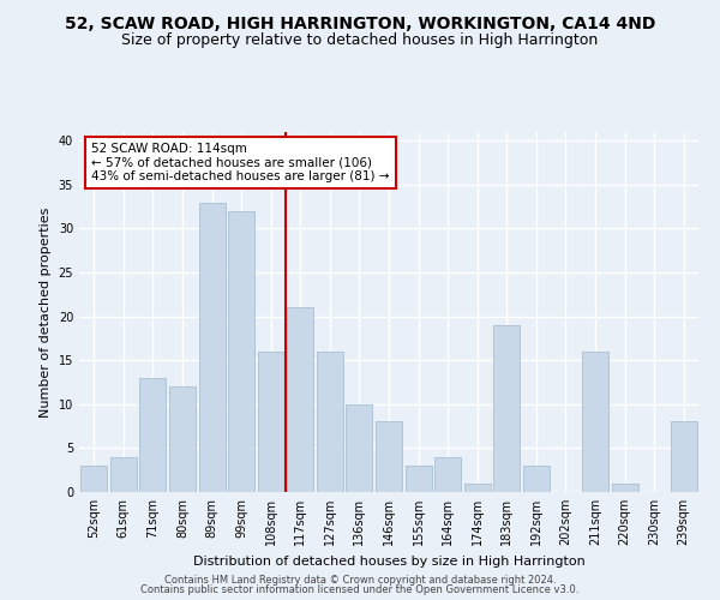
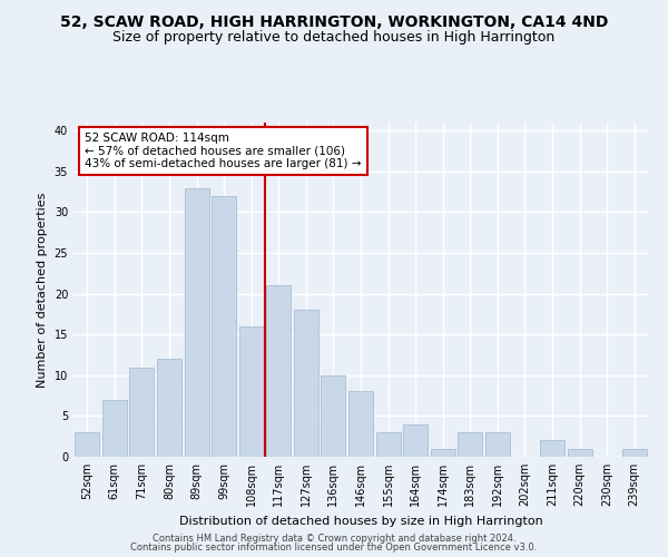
61sqm: 4 -> 7
71sqm: 13 -> 11
127sqm: 16 -> 18
183sqm: 19 -> 3
211sqm: 16 -> 2
239sqm: 8 -> 1
